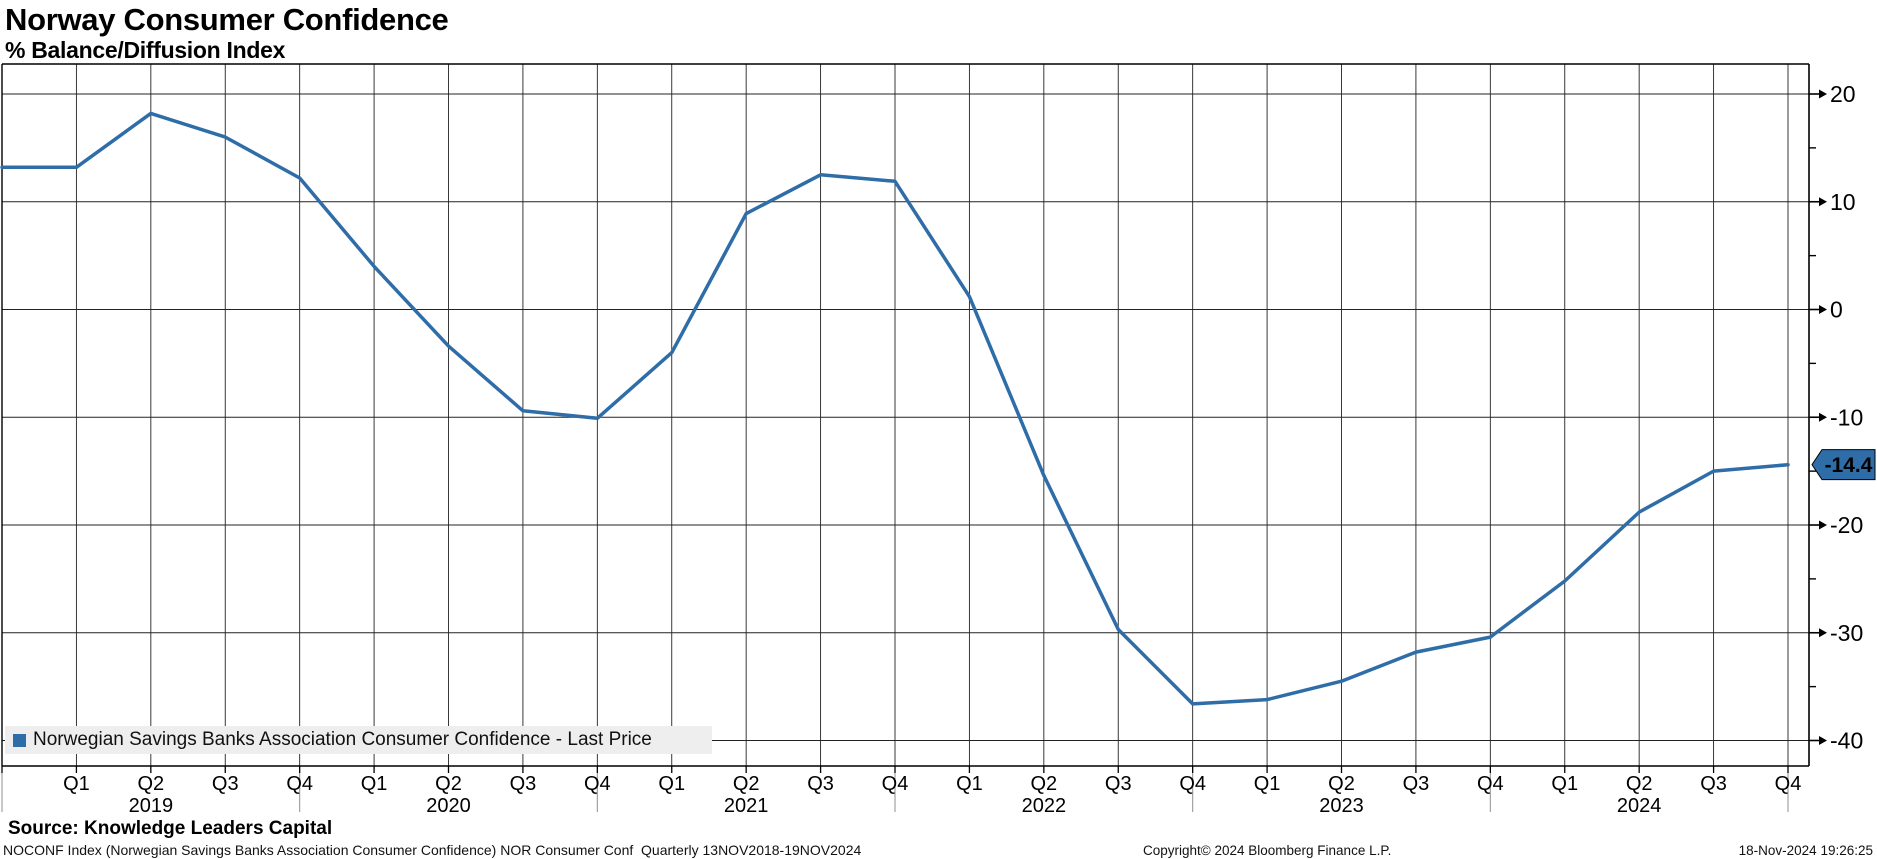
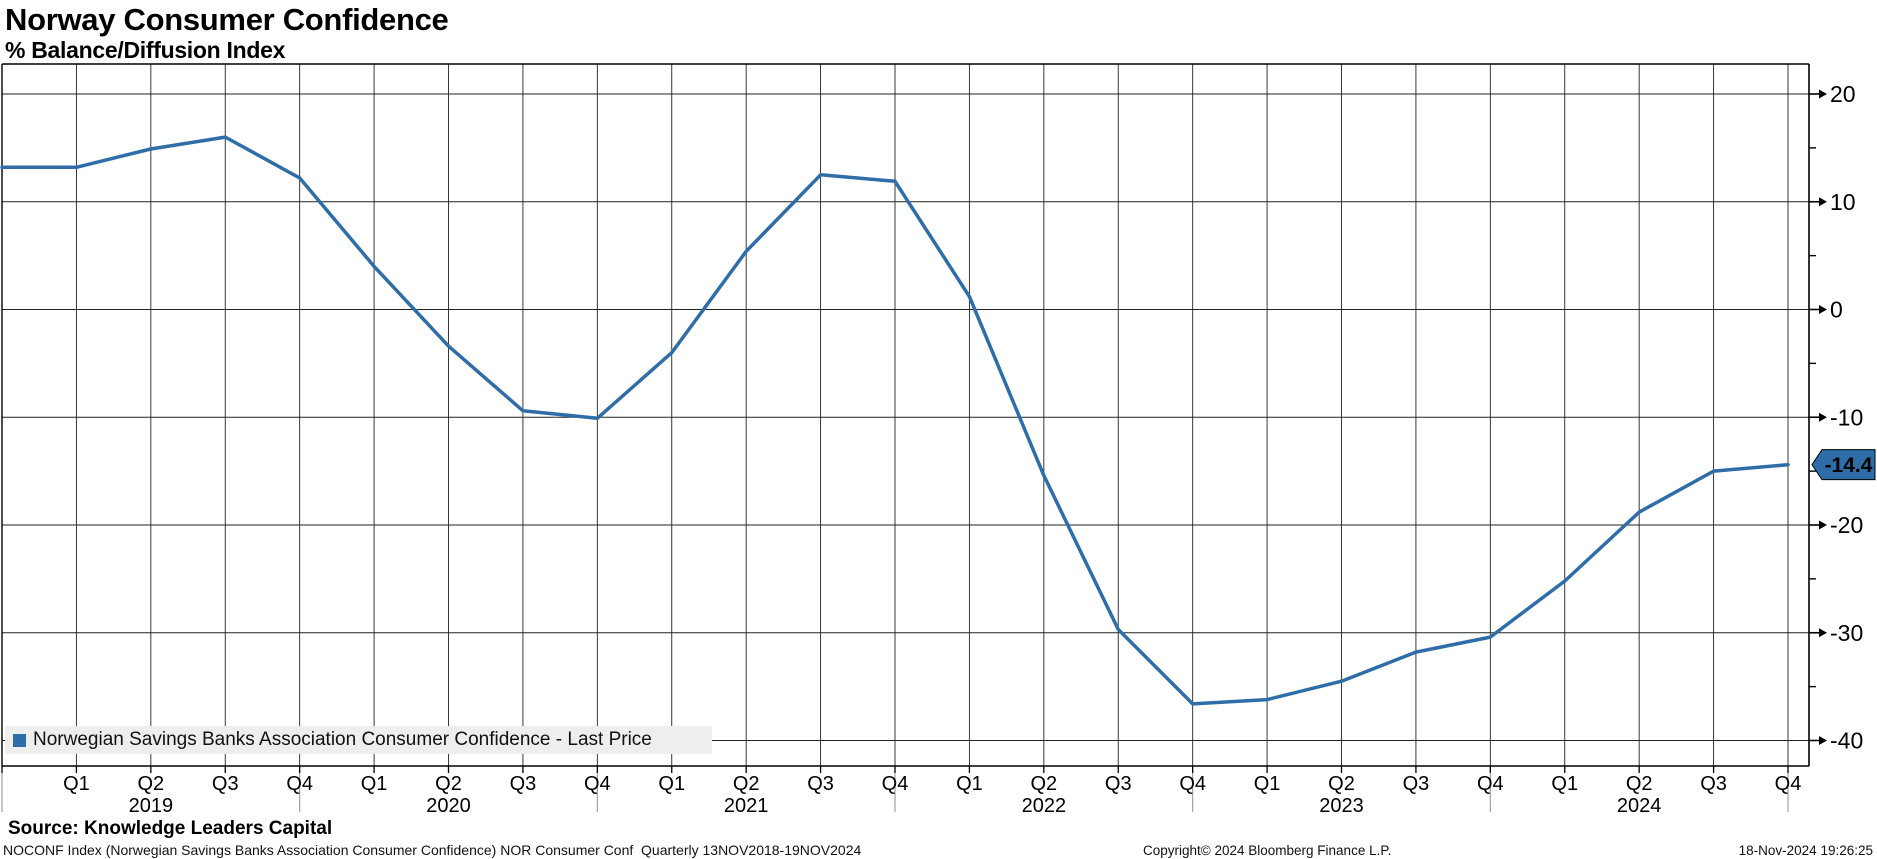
Q2 2019: 18.2 -> 14.9
Q2 2021: 8.9 -> 5.4
